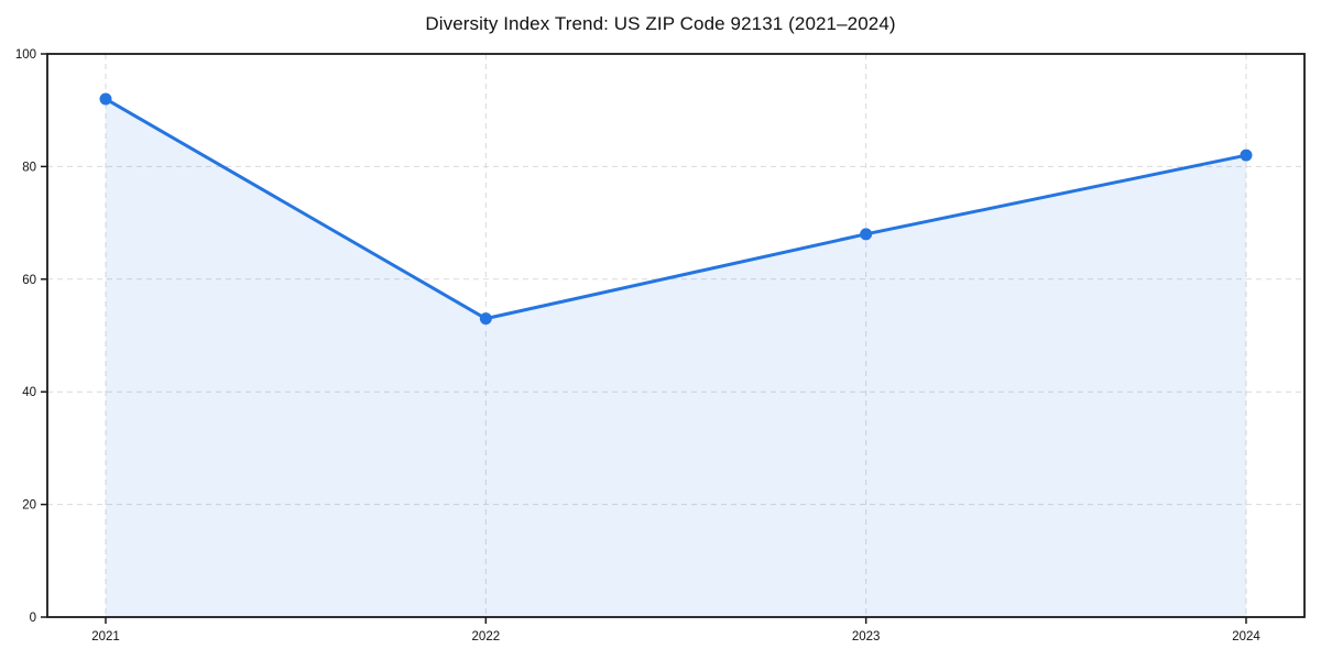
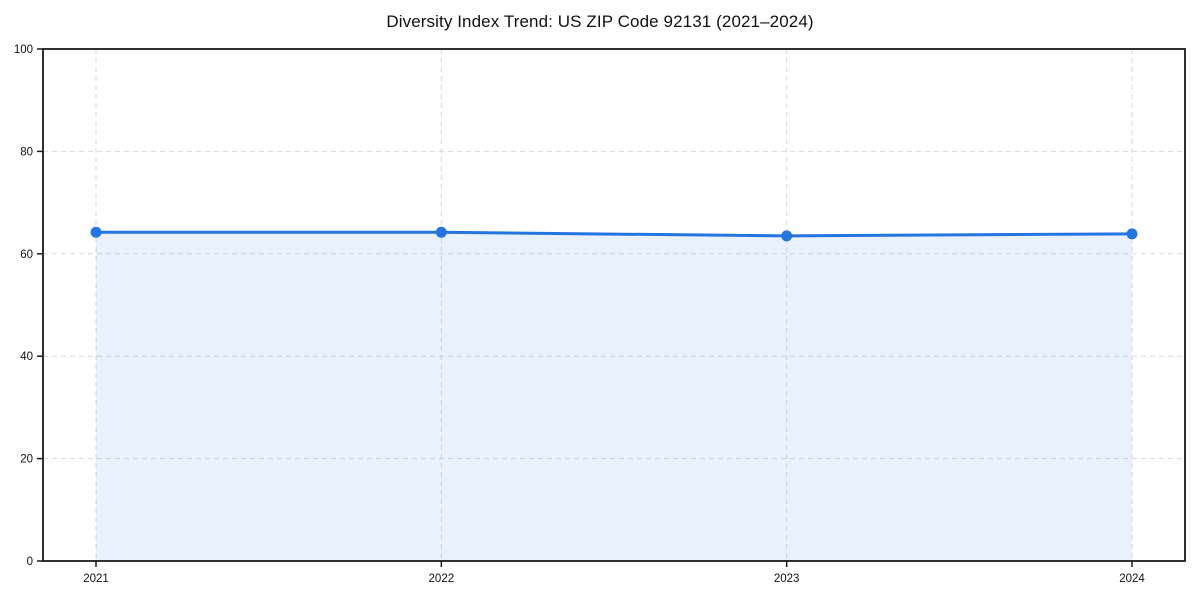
2021: 92 -> 64
2022: 53 -> 64
2023: 68 -> 64
2024: 82 -> 64
